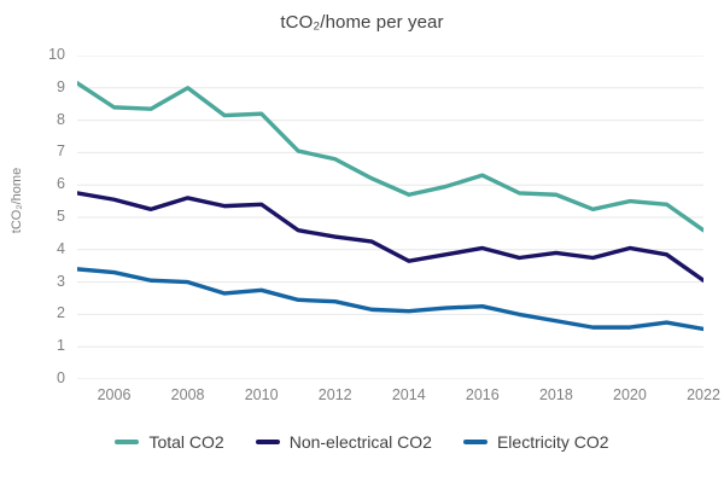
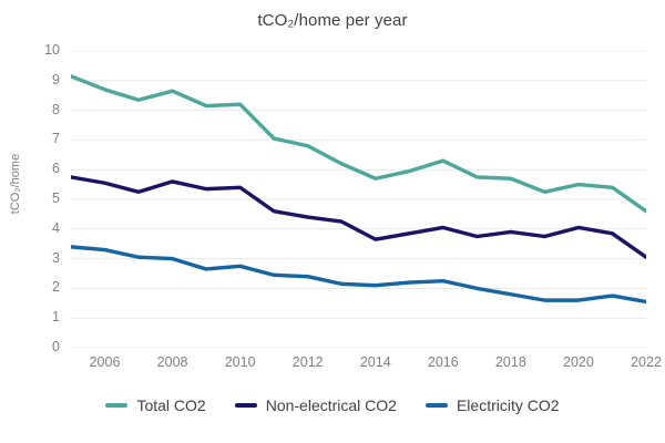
Total CO2/2006: 8.4 -> 8.7
Total CO2/2008: 9.0 -> 8.7
